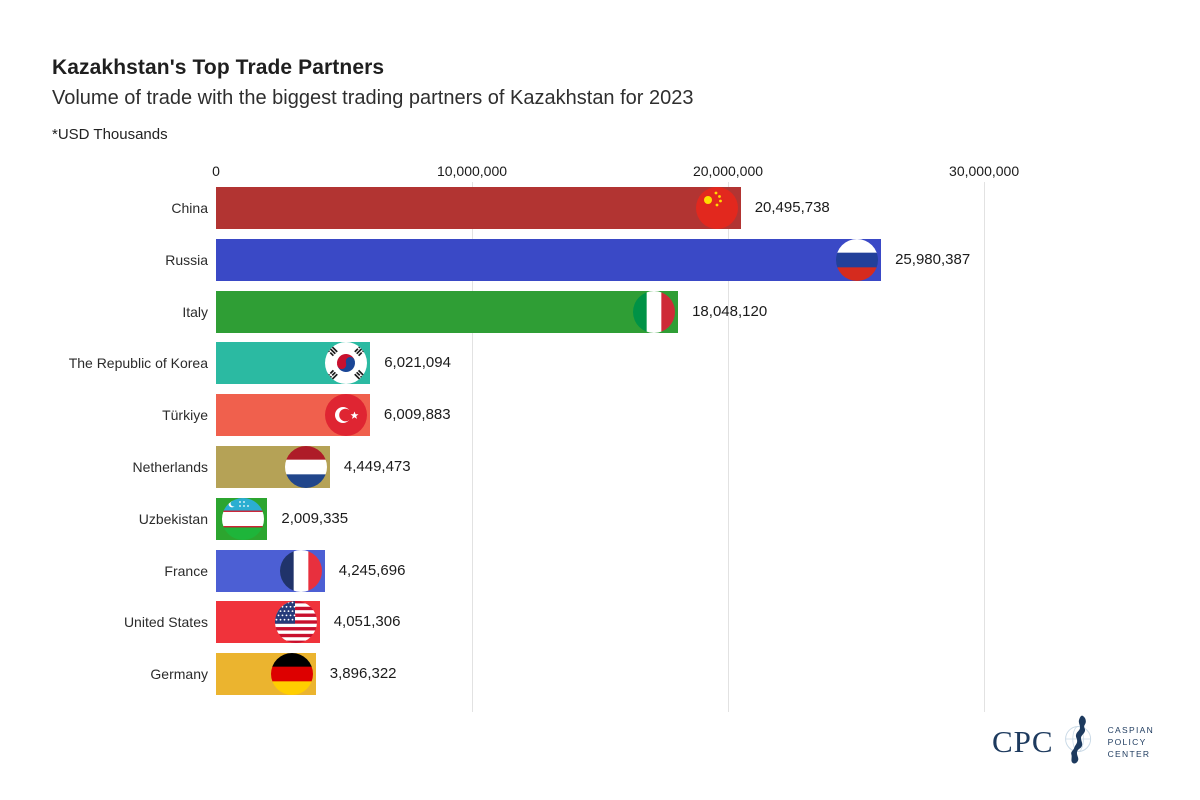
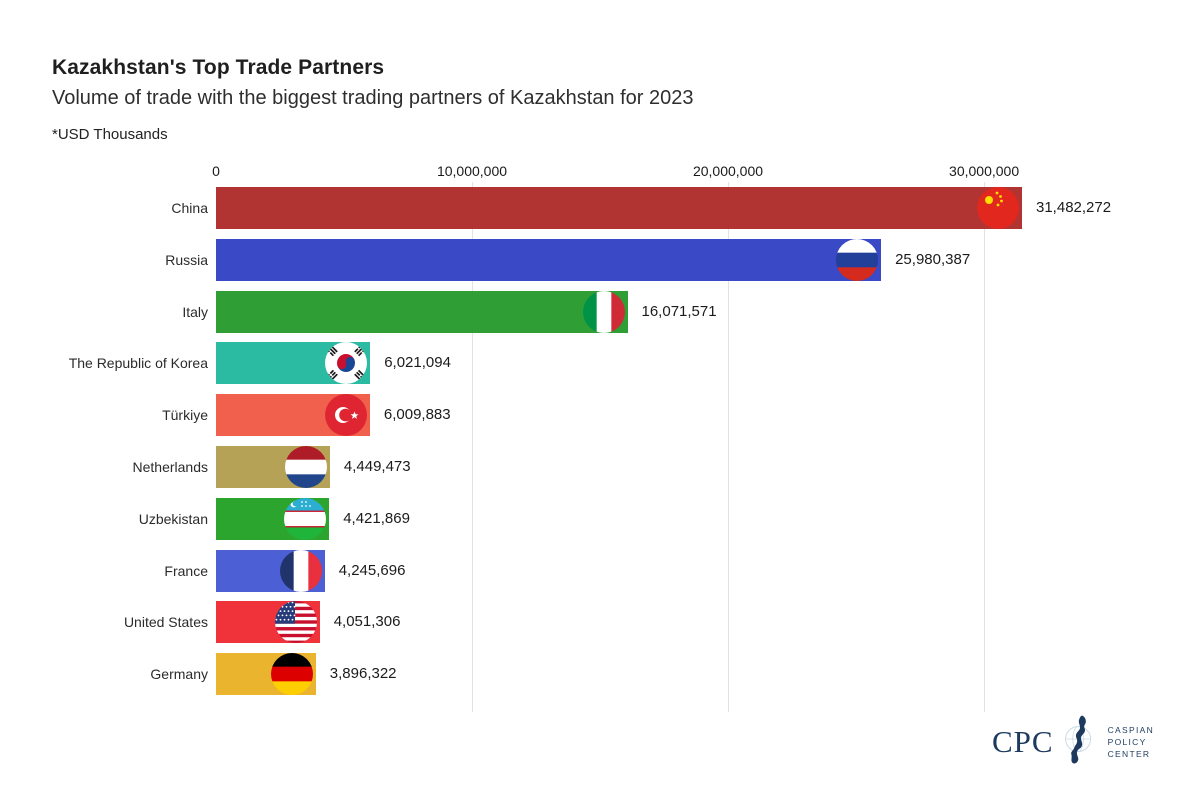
China: 20,495,738 -> 31,482,272
Italy: 18,048,120 -> 16,071,571
Uzbekistan: 2,009,335 -> 4,421,869
